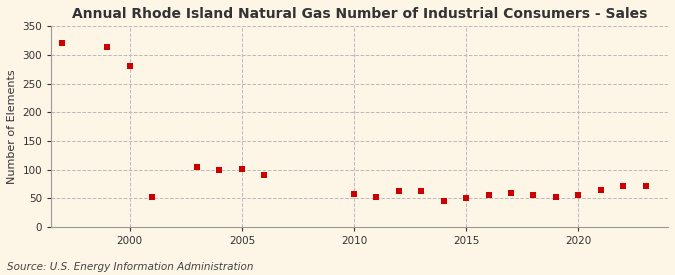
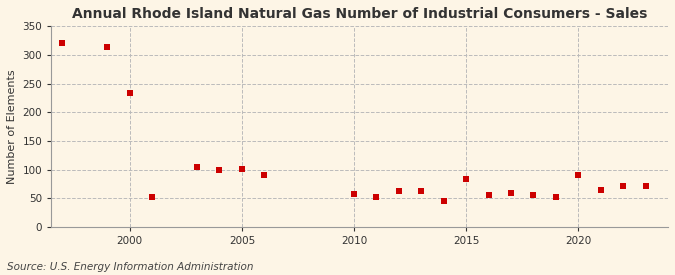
2000: 281 -> 234
2015: 50 -> 84
2020: 55 -> 90
